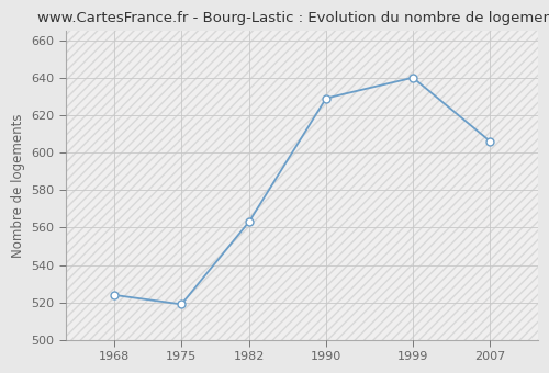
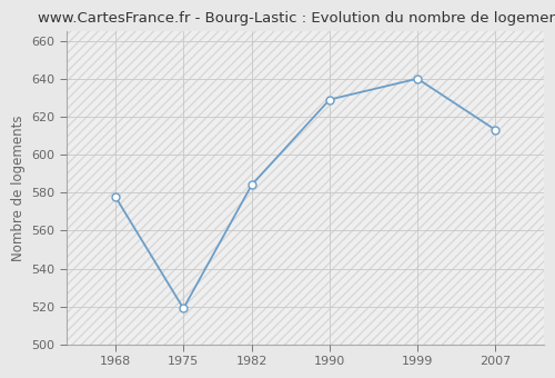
1968: 524 -> 578
1982: 563 -> 584
2007: 606 -> 613
